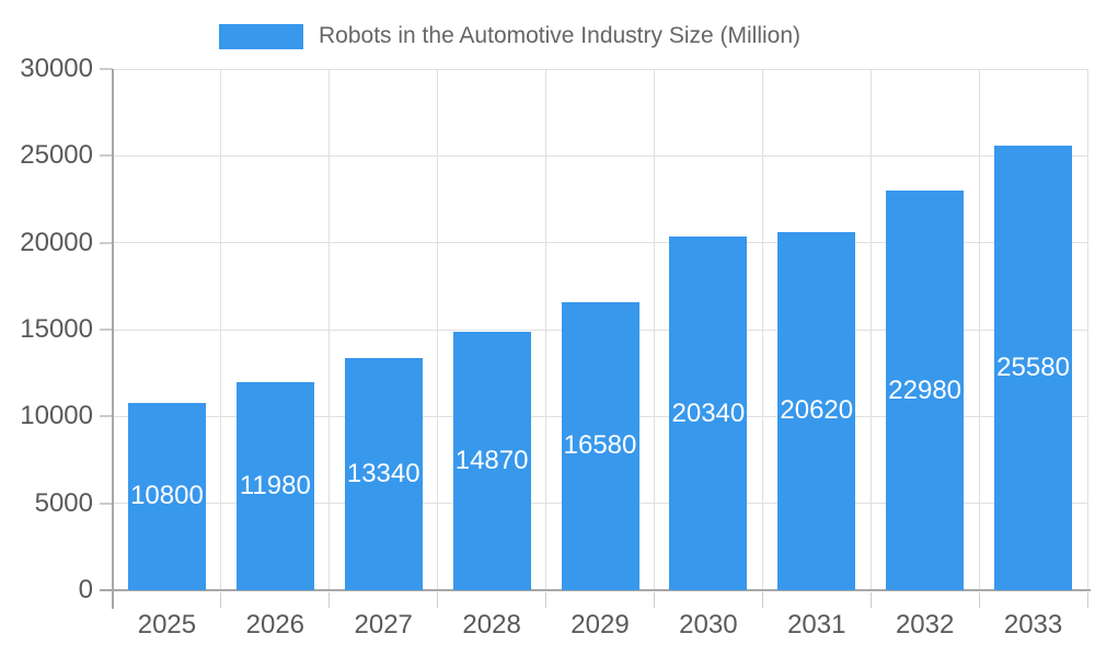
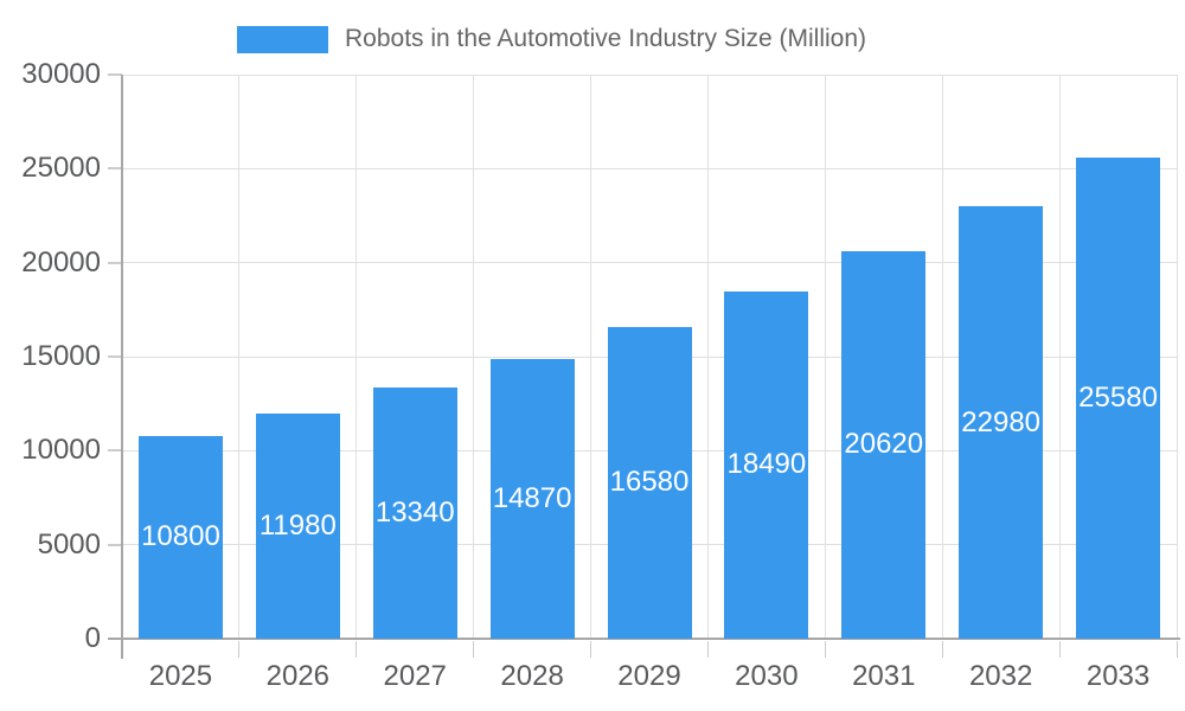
2030: 20340 -> 18490
